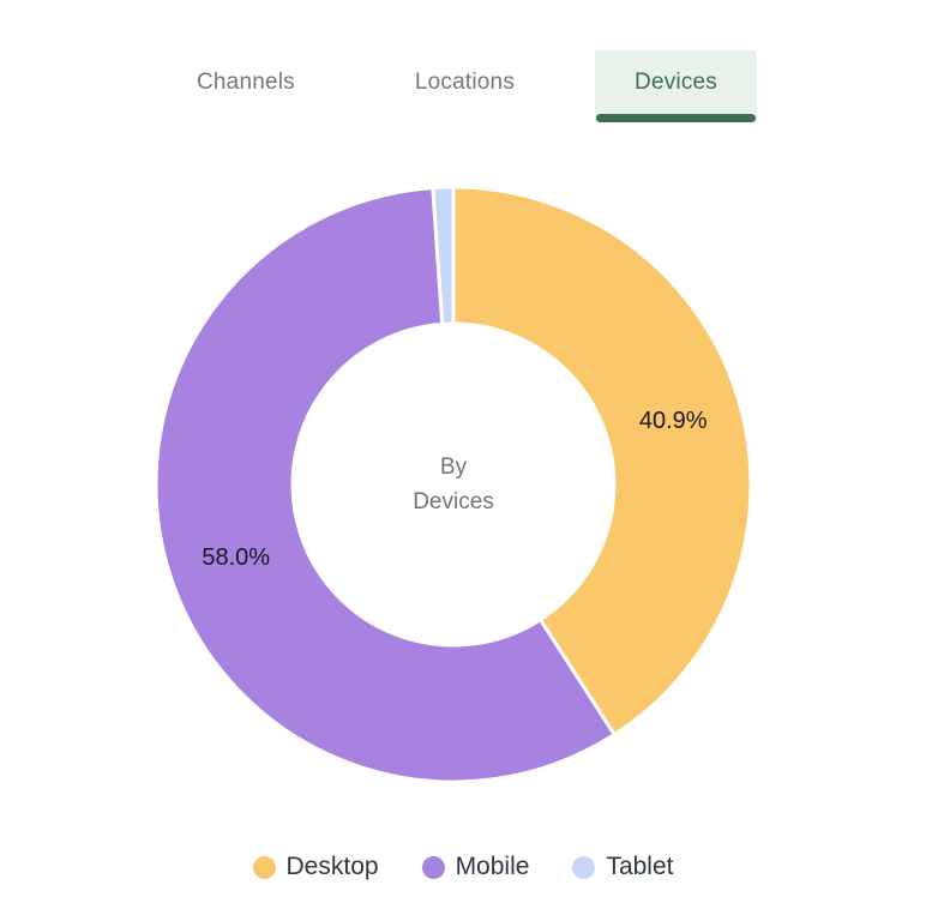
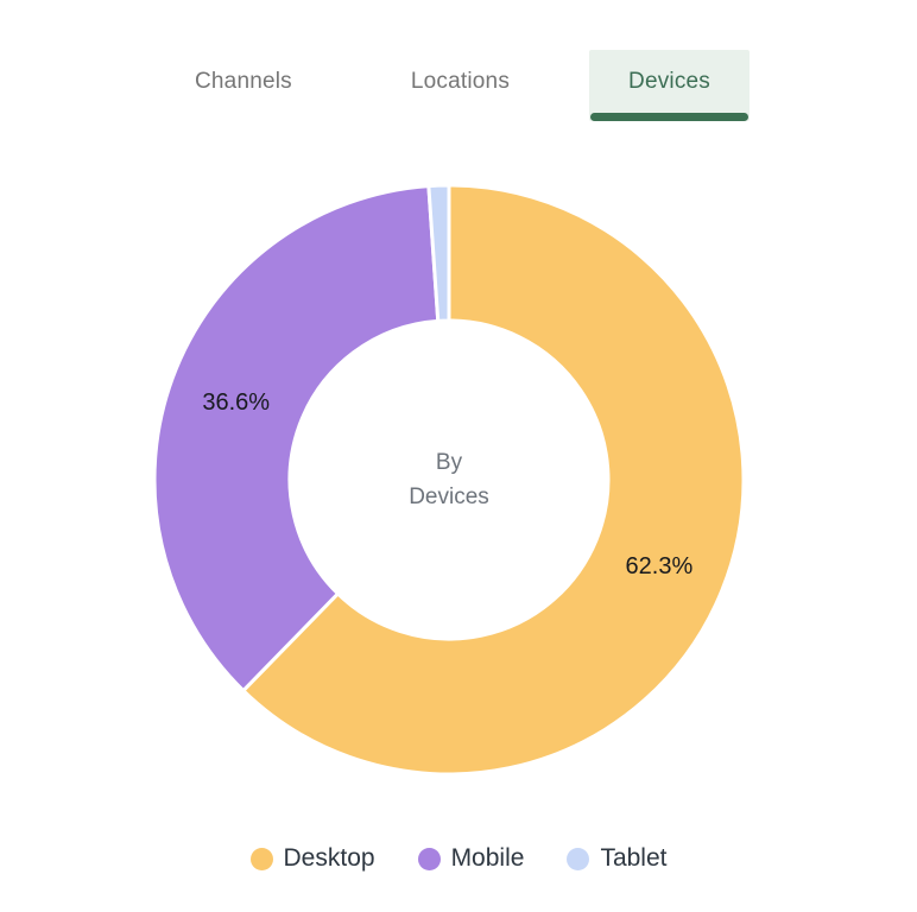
Desktop: 40.9% -> 62.3%
Mobile: 58.0% -> 36.6%
